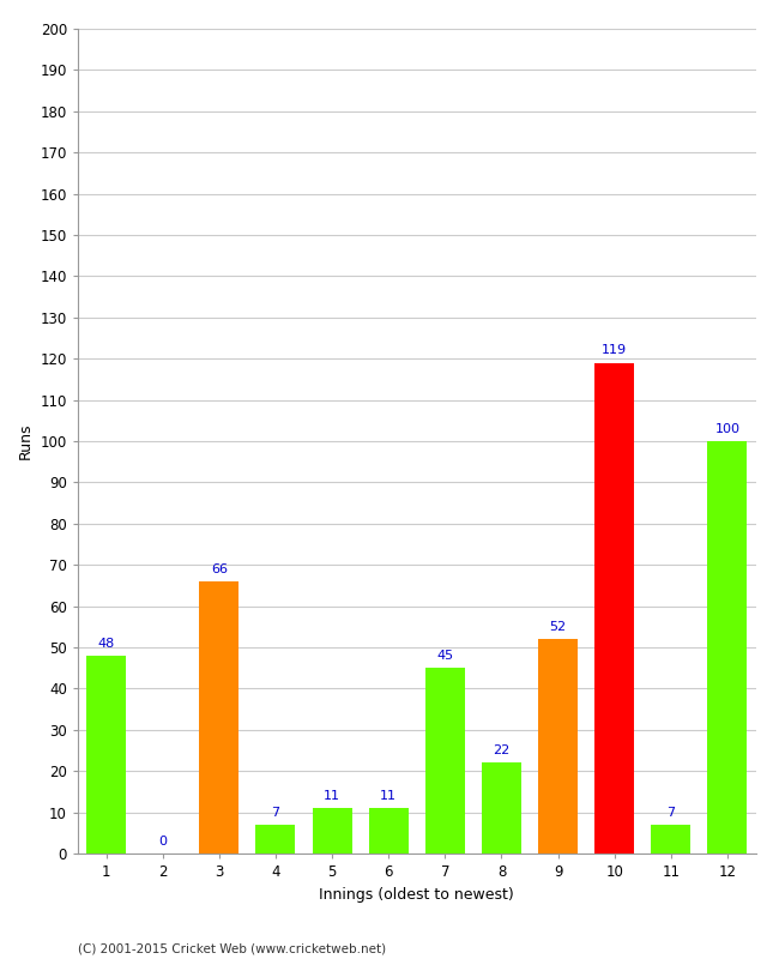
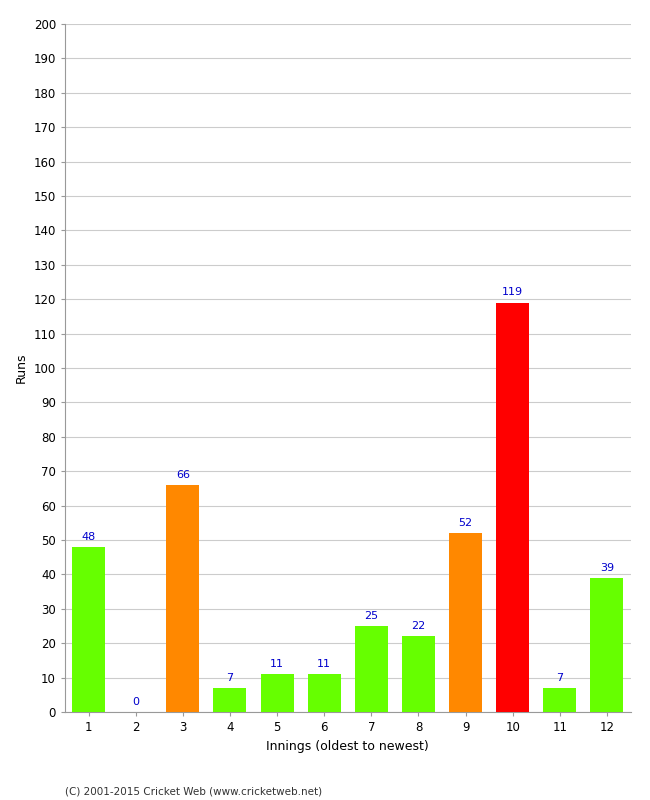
7: 45 -> 25
12: 100 -> 39
